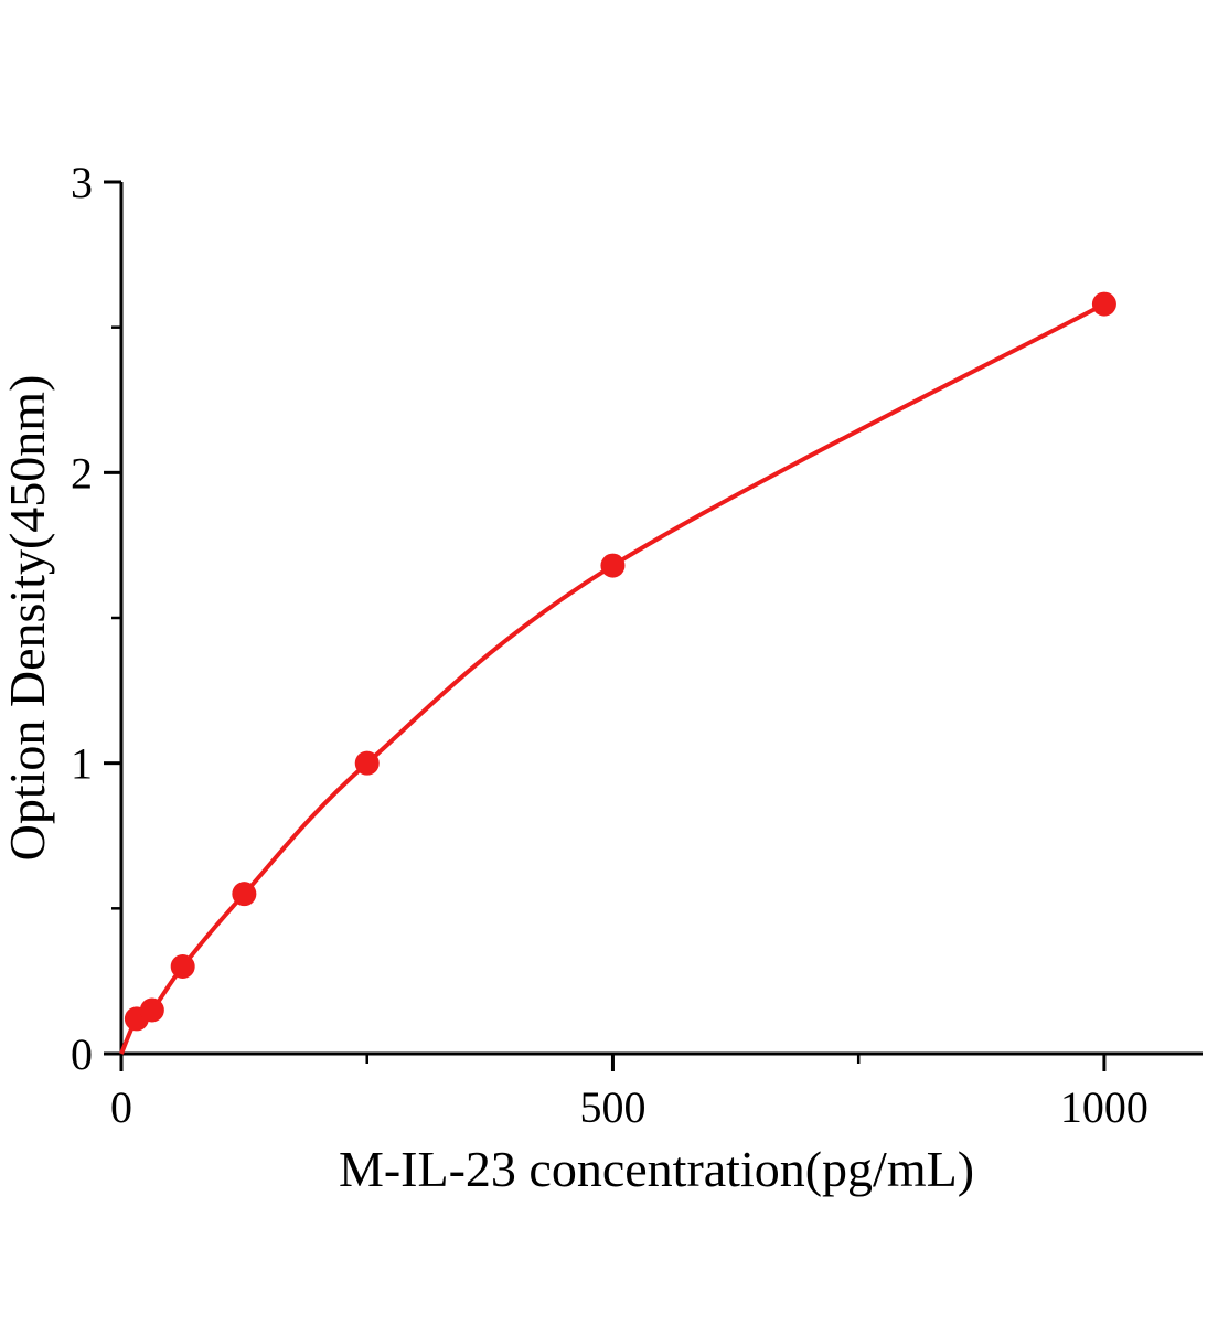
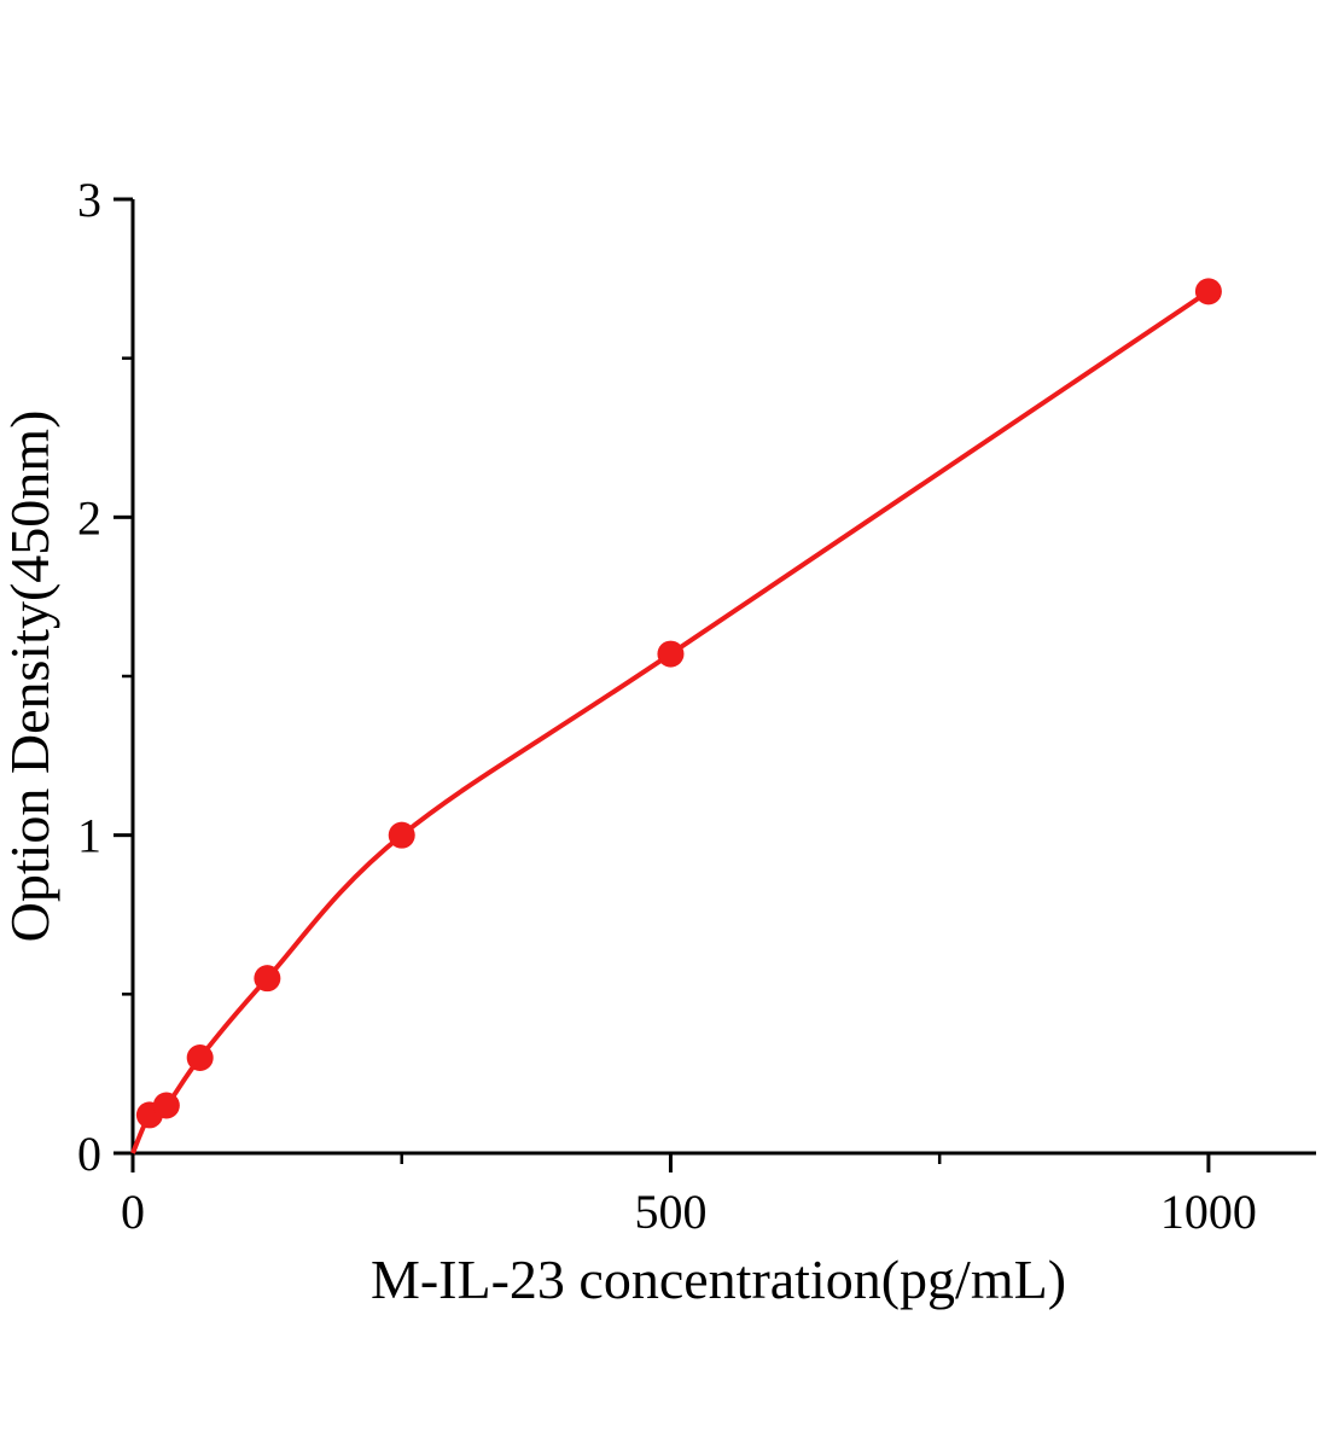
500: 1.68 -> 1.57
1000: 2.58 -> 2.71
